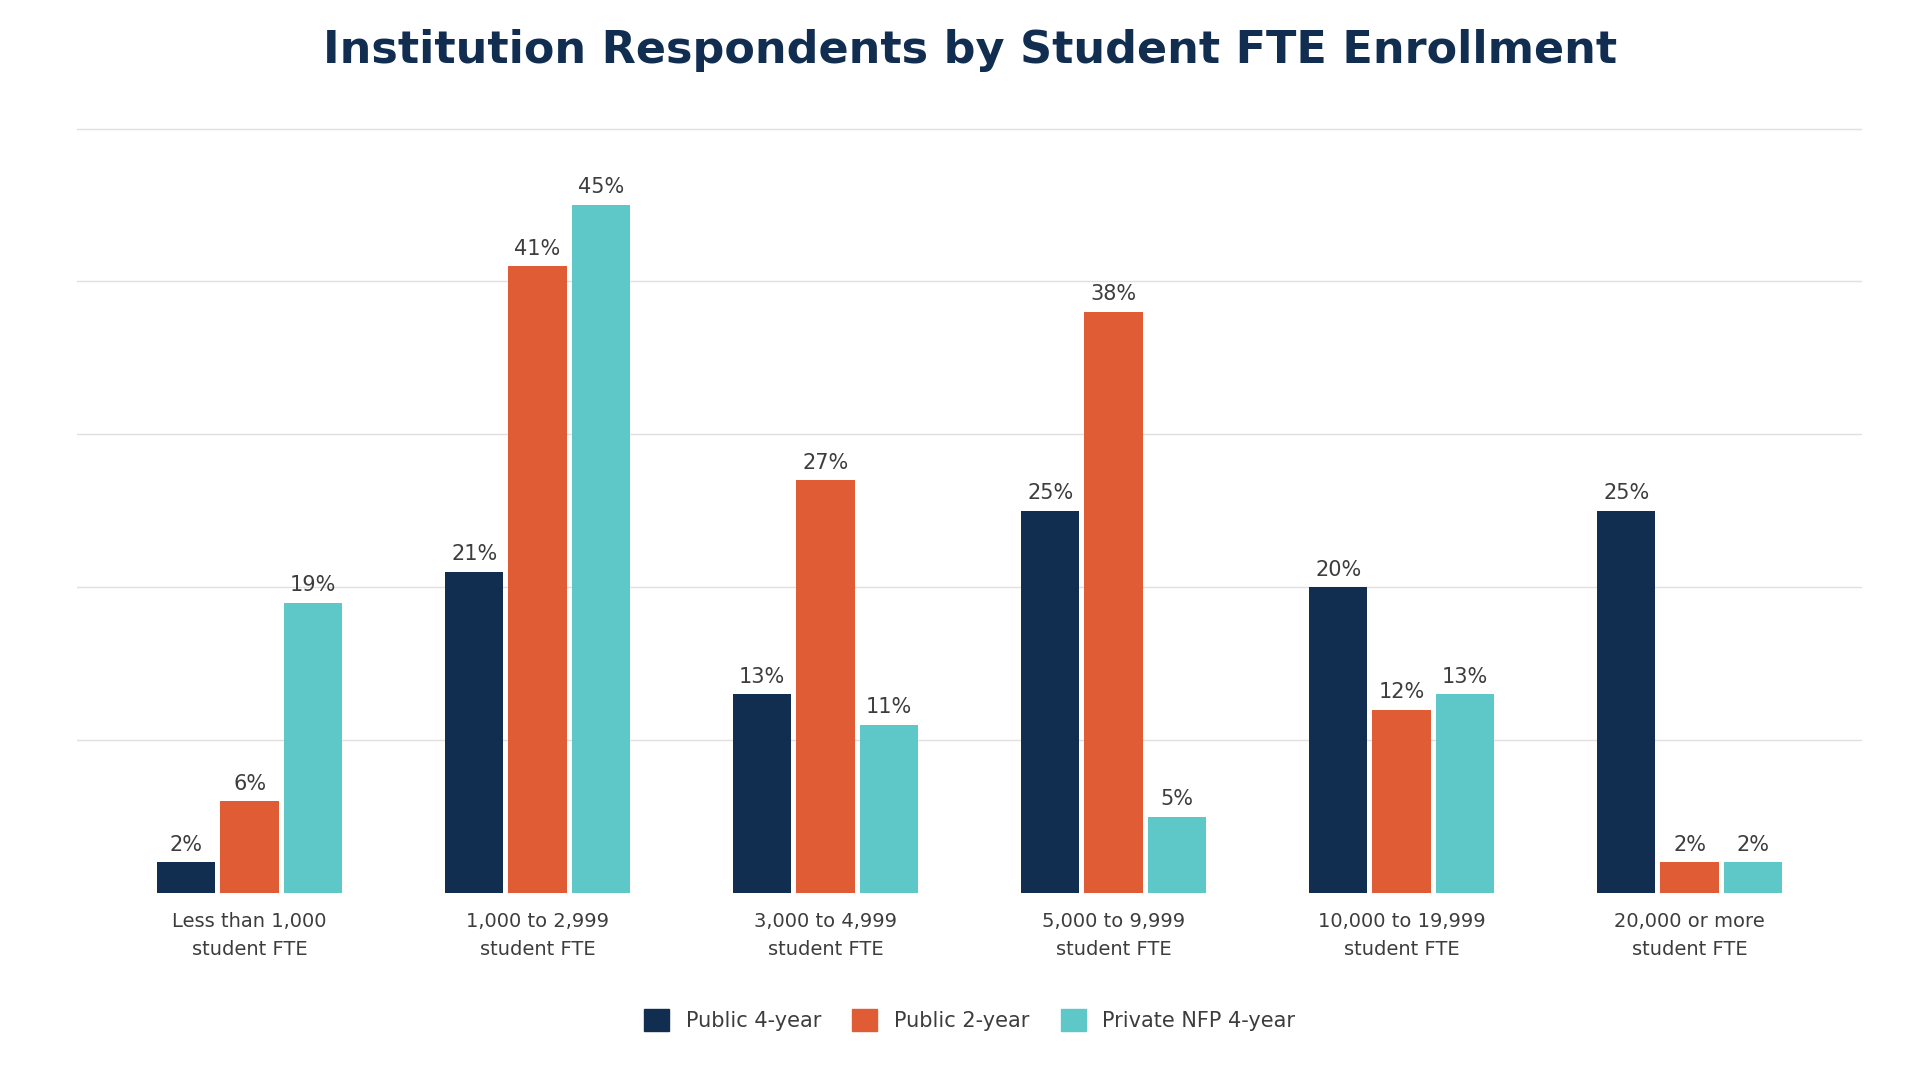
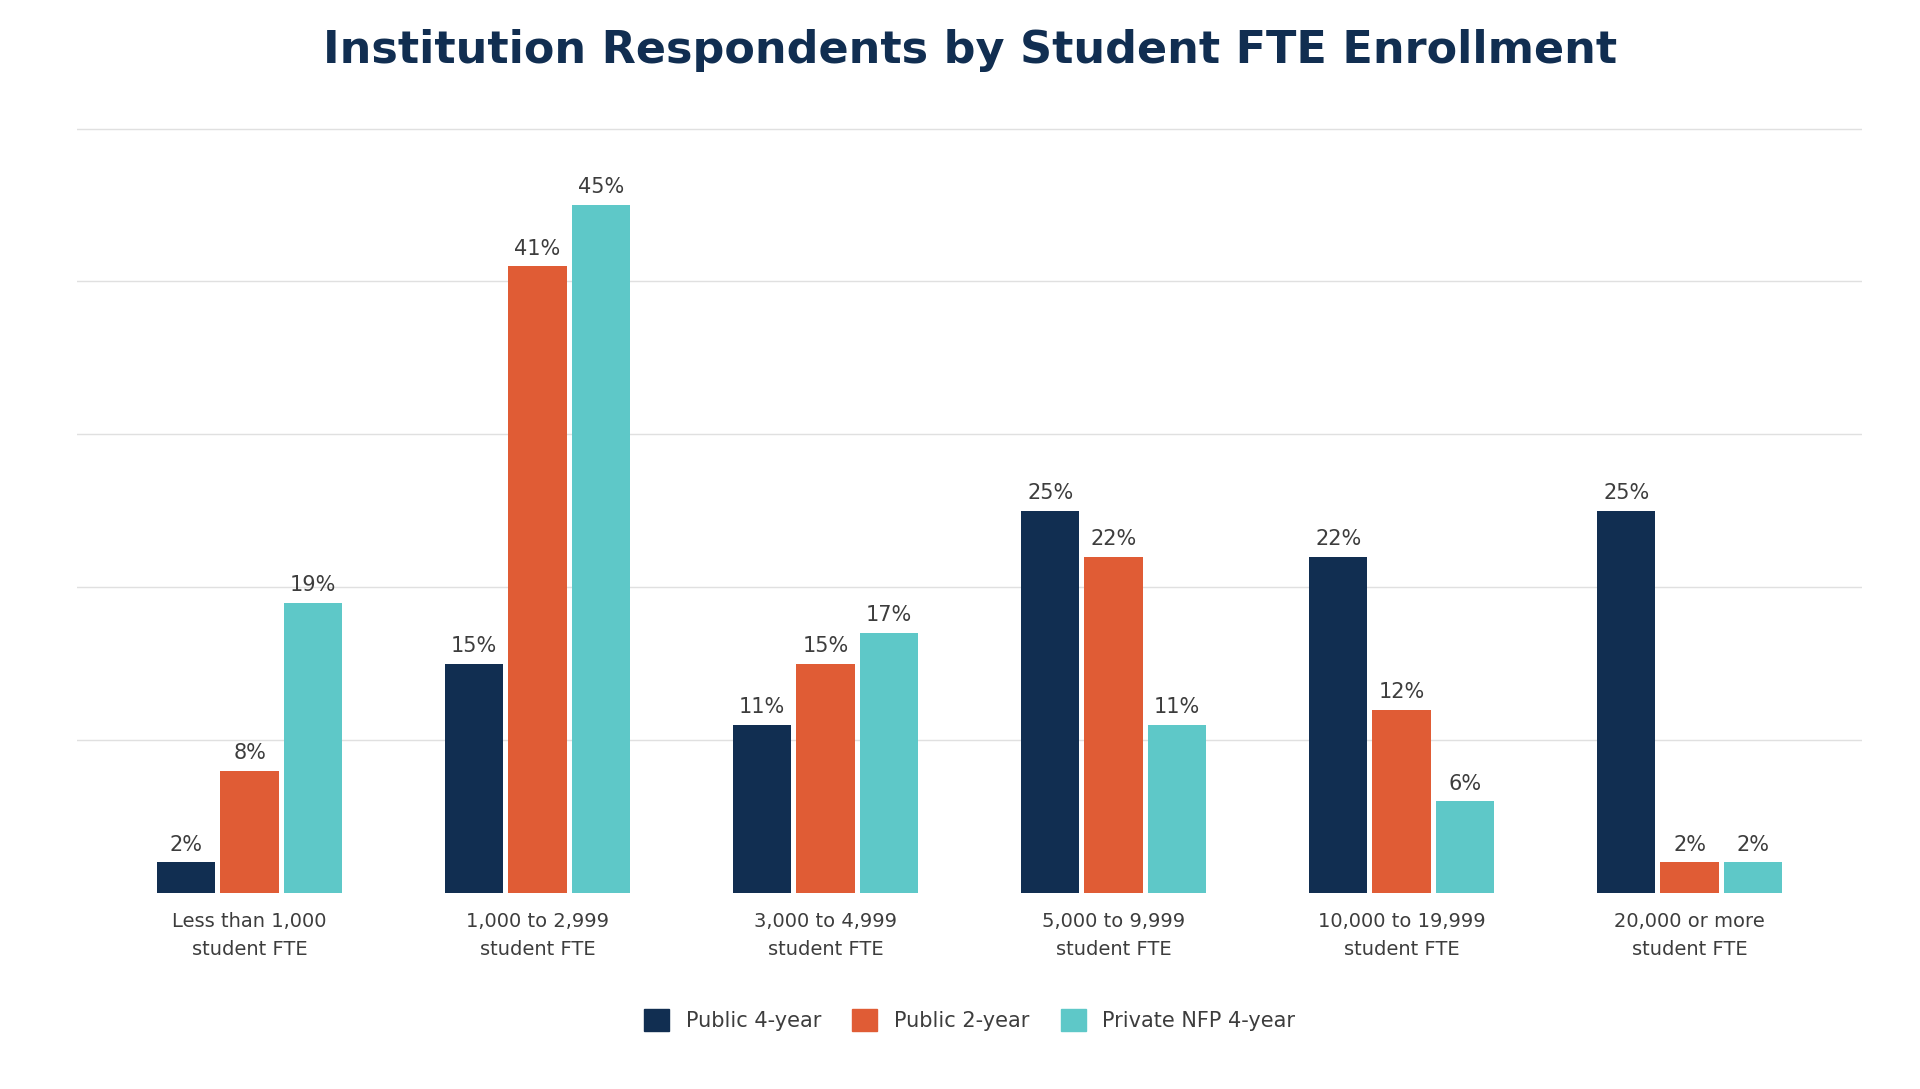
Public 2-year/Less than 1,000 student FTE: 6% -> 8%
Public 4-year/1,000 to 2,999 student FTE: 21% -> 15%
Public 4-year/3,000 to 4,999 student FTE: 13% -> 11%
Public 2-year/3,000 to 4,999 student FTE: 27% -> 15%
Private NFP 4-year/3,000 to 4,999 student FTE: 11% -> 17%
Public 2-year/5,000 to 9,999 student FTE: 38% -> 22%
Private NFP 4-year/5,000 to 9,999 student FTE: 5% -> 11%
Public 4-year/10,000 to 19,999 student FTE: 20% -> 22%
Private NFP 4-year/10,000 to 19,999 student FTE: 13% -> 6%
